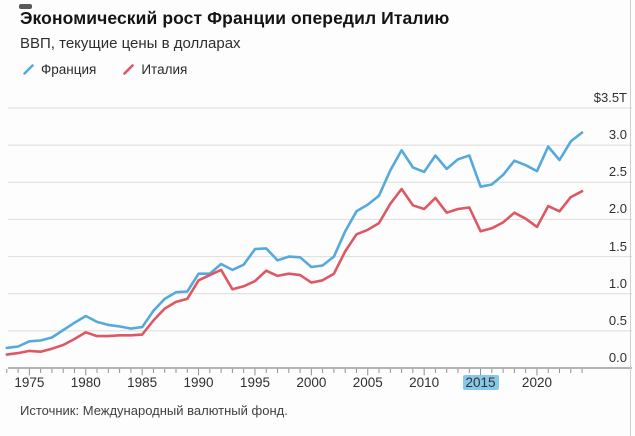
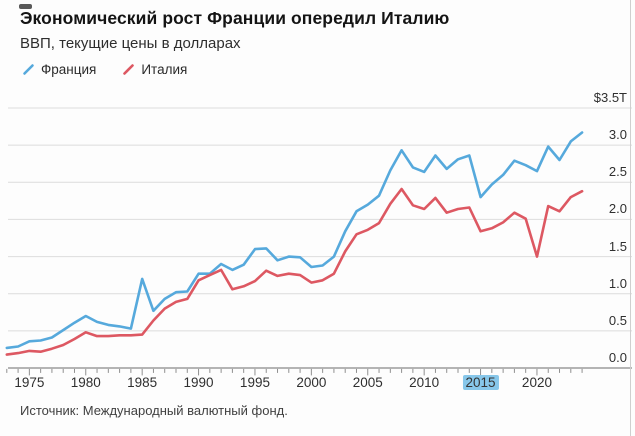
Франция/1985: 0.6 -> 1.2
Франция/2015: 2.4 -> 2.3
Италия/2020: 1.9 -> 1.5
